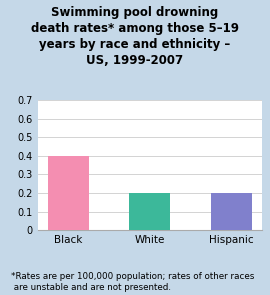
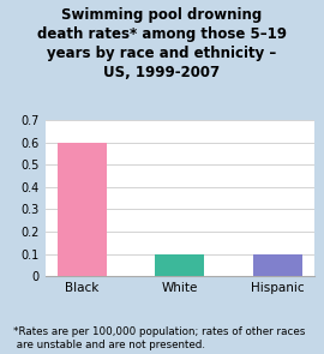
Black: 0.4 -> 0.6
White: 0.2 -> 0.1
Hispanic: 0.2 -> 0.1
